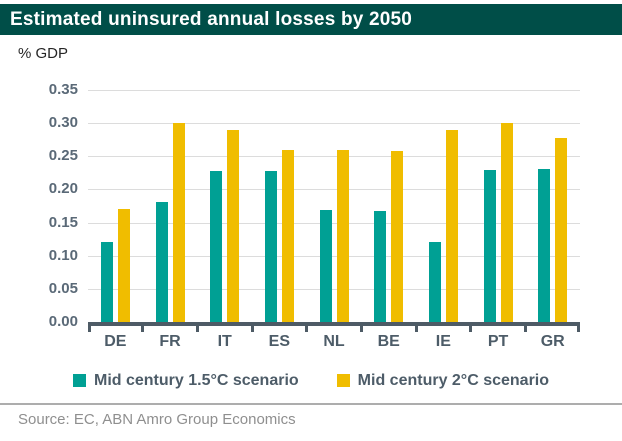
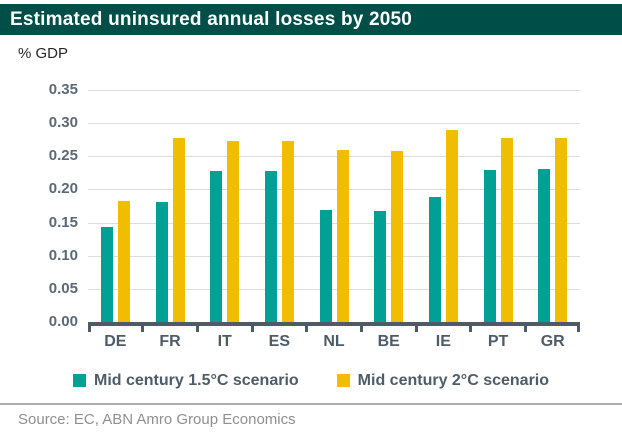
Mid century 1.5°C scenario/DE: 0.12 -> 0.14
Mid century 2°C scenario/DE: 0.17 -> 0.18
Mid century 2°C scenario/FR: 0.30 -> 0.28
Mid century 2°C scenario/IT: 0.29 -> 0.27
Mid century 2°C scenario/ES: 0.26 -> 0.27
Mid century 1.5°C scenario/IE: 0.12 -> 0.19
Mid century 2°C scenario/PT: 0.30 -> 0.28
